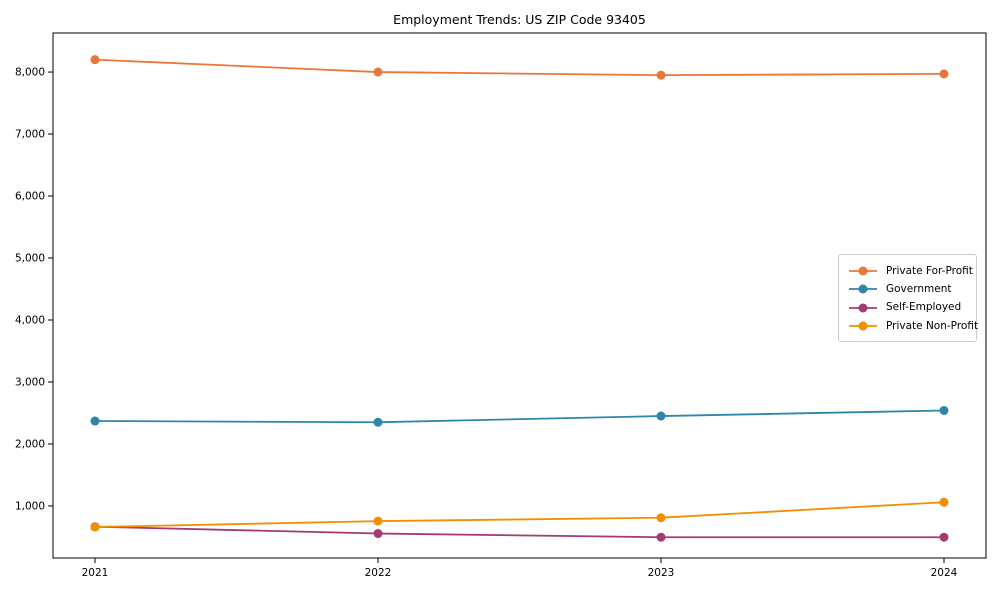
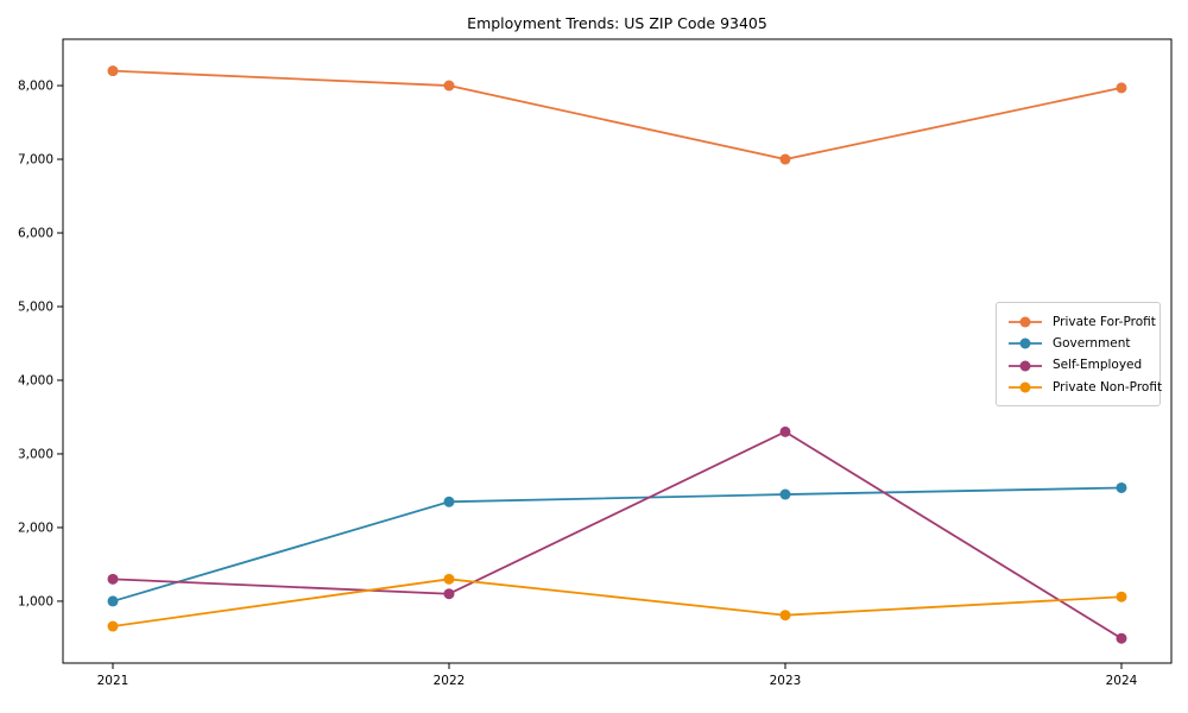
Government/2021: 2400 -> 1000
Self-Employed/2021: 700 -> 1300
Self-Employed/2022: 600 -> 1100
Private Non-Profit/2022: 800 -> 1300
Private For-Profit/2023: 8000 -> 7000
Self-Employed/2023: 500 -> 3300
